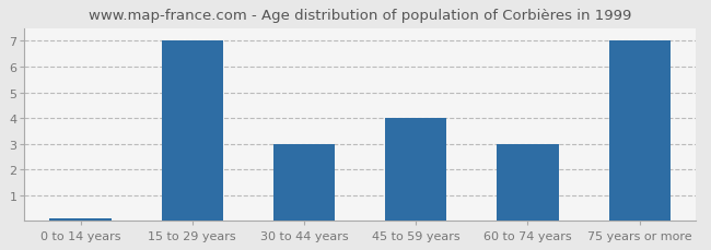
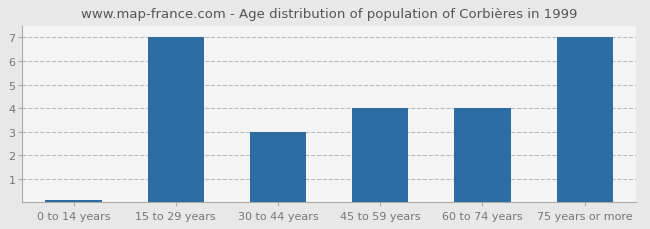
60 to 74 years: 3.0 -> 4.0
